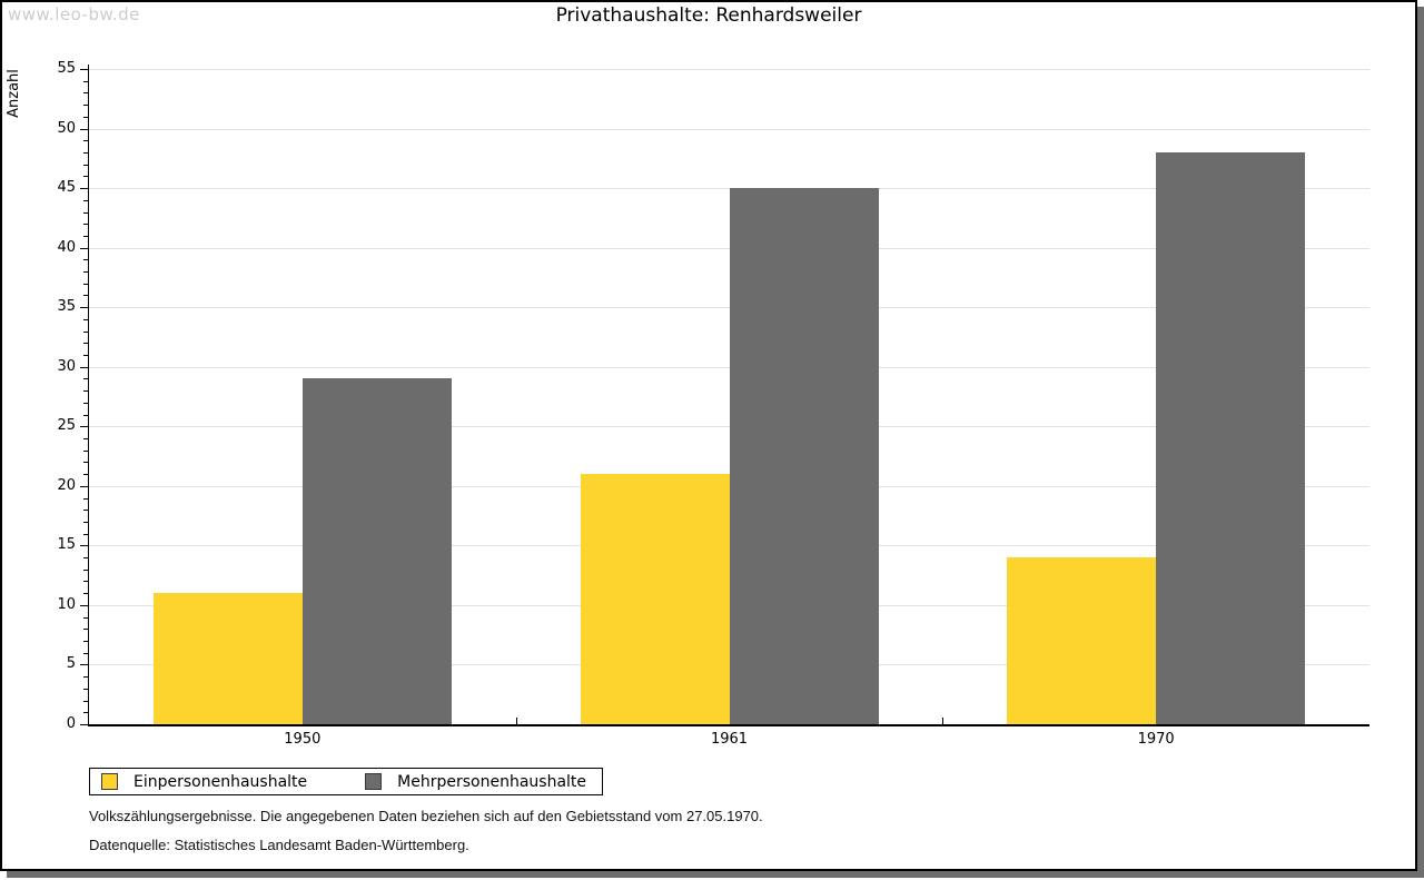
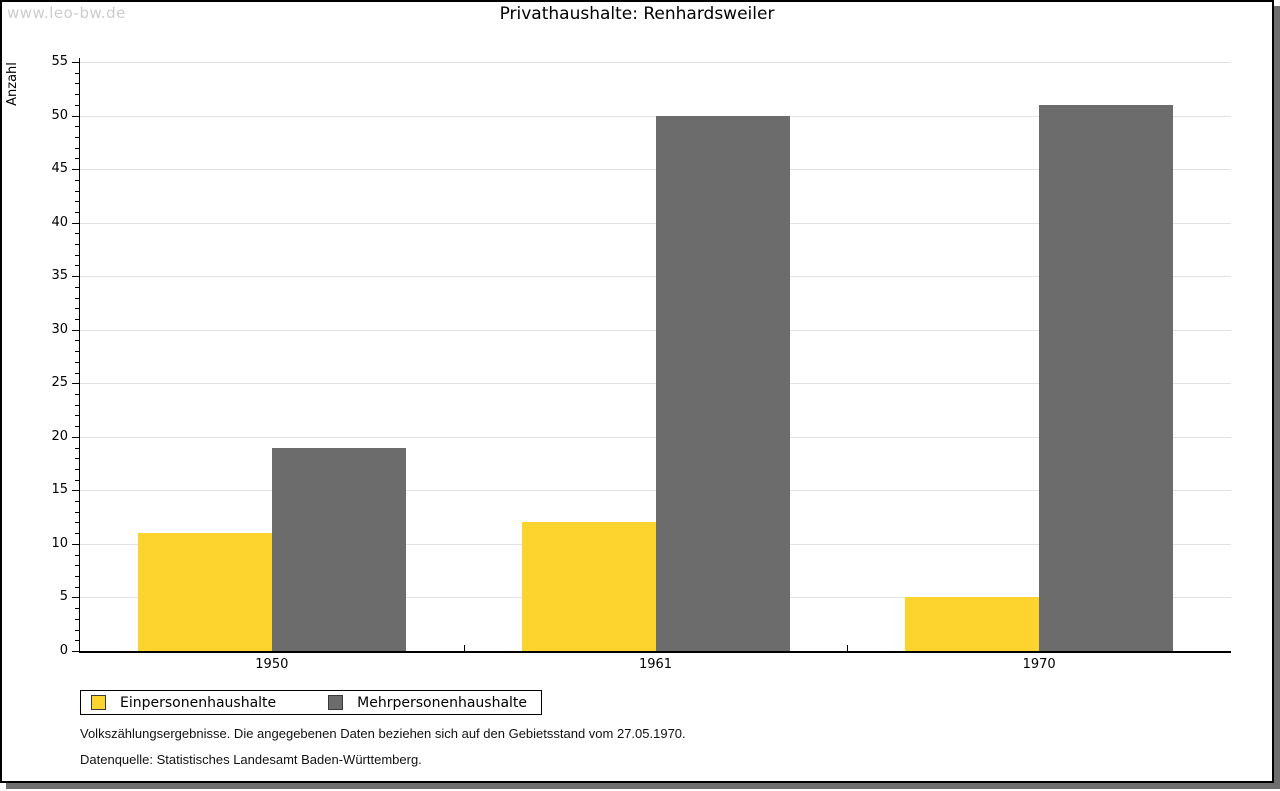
Mehrpersonenhaushalte/1950: 29 -> 19
Einpersonenhaushalte/1961: 21 -> 12
Mehrpersonenhaushalte/1961: 45 -> 50
Einpersonenhaushalte/1970: 14 -> 5
Mehrpersonenhaushalte/1970: 48 -> 51
